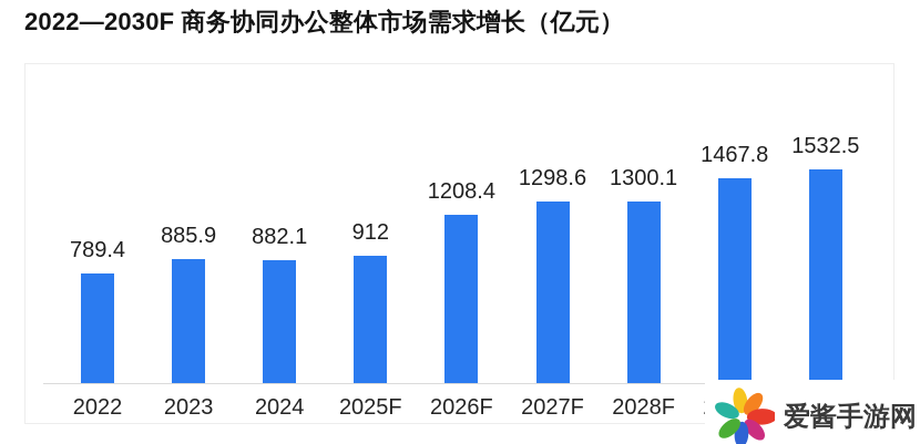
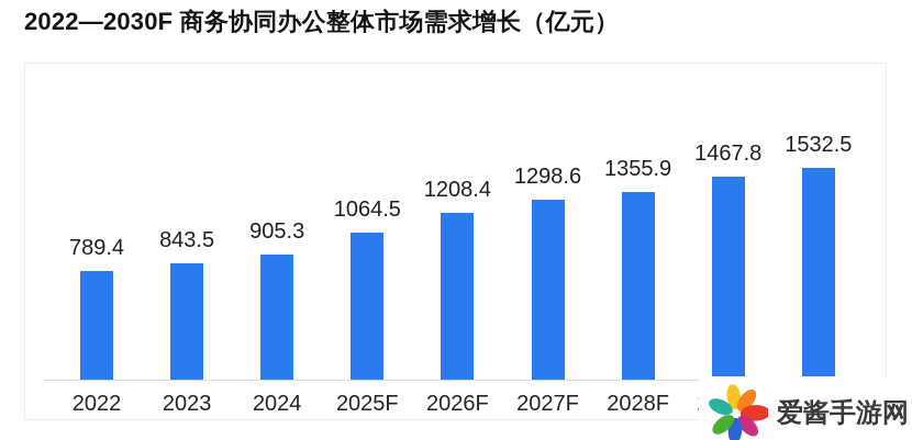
2023: 885.9 -> 843.5
2024: 882.1 -> 905.3
2025F: 912 -> 1064.5
2028F: 1300.1 -> 1355.9
